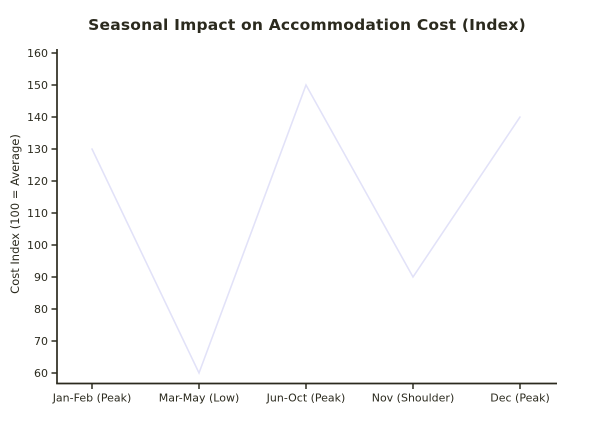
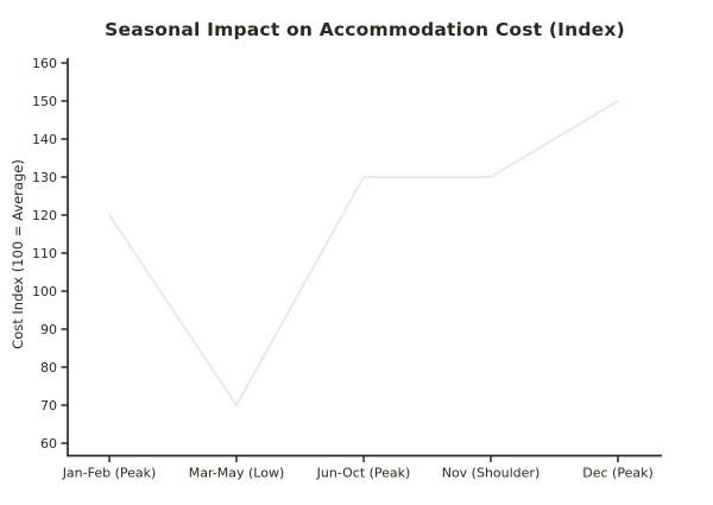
Jan-Feb (Peak): 130 -> 120
Mar-May (Low): 60 -> 70
Jun-Oct (Peak): 150 -> 130
Nov (Shoulder): 90 -> 130
Dec (Peak): 140 -> 150
